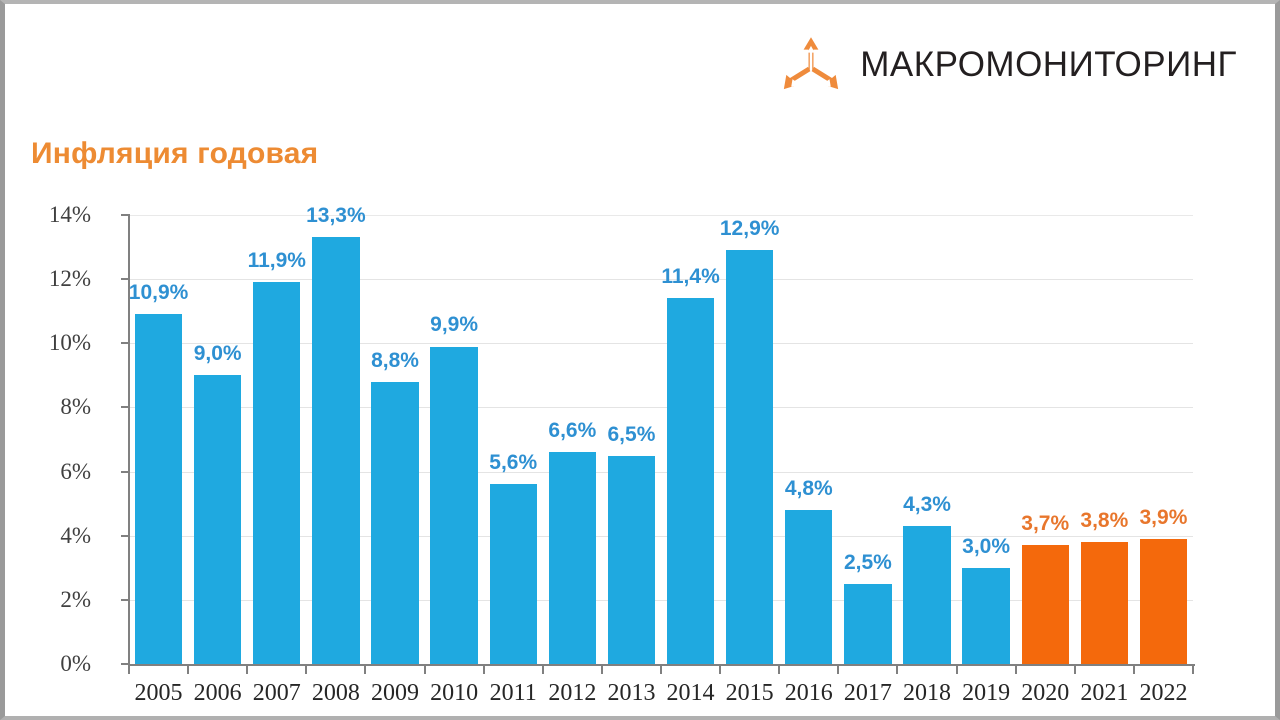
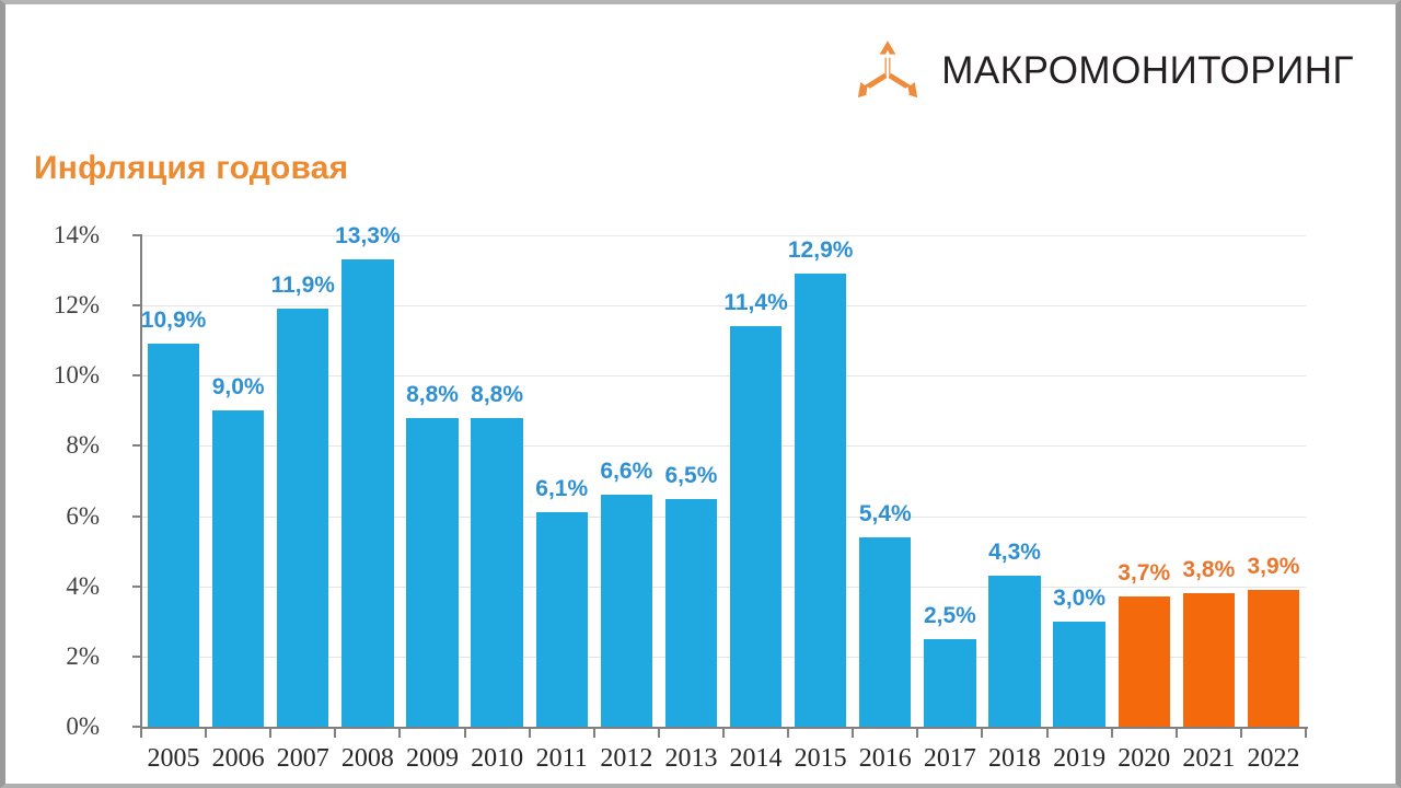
2010: 9,9% -> 8,8%
2011: 5,6% -> 6,1%
2016: 4,8% -> 5,4%
